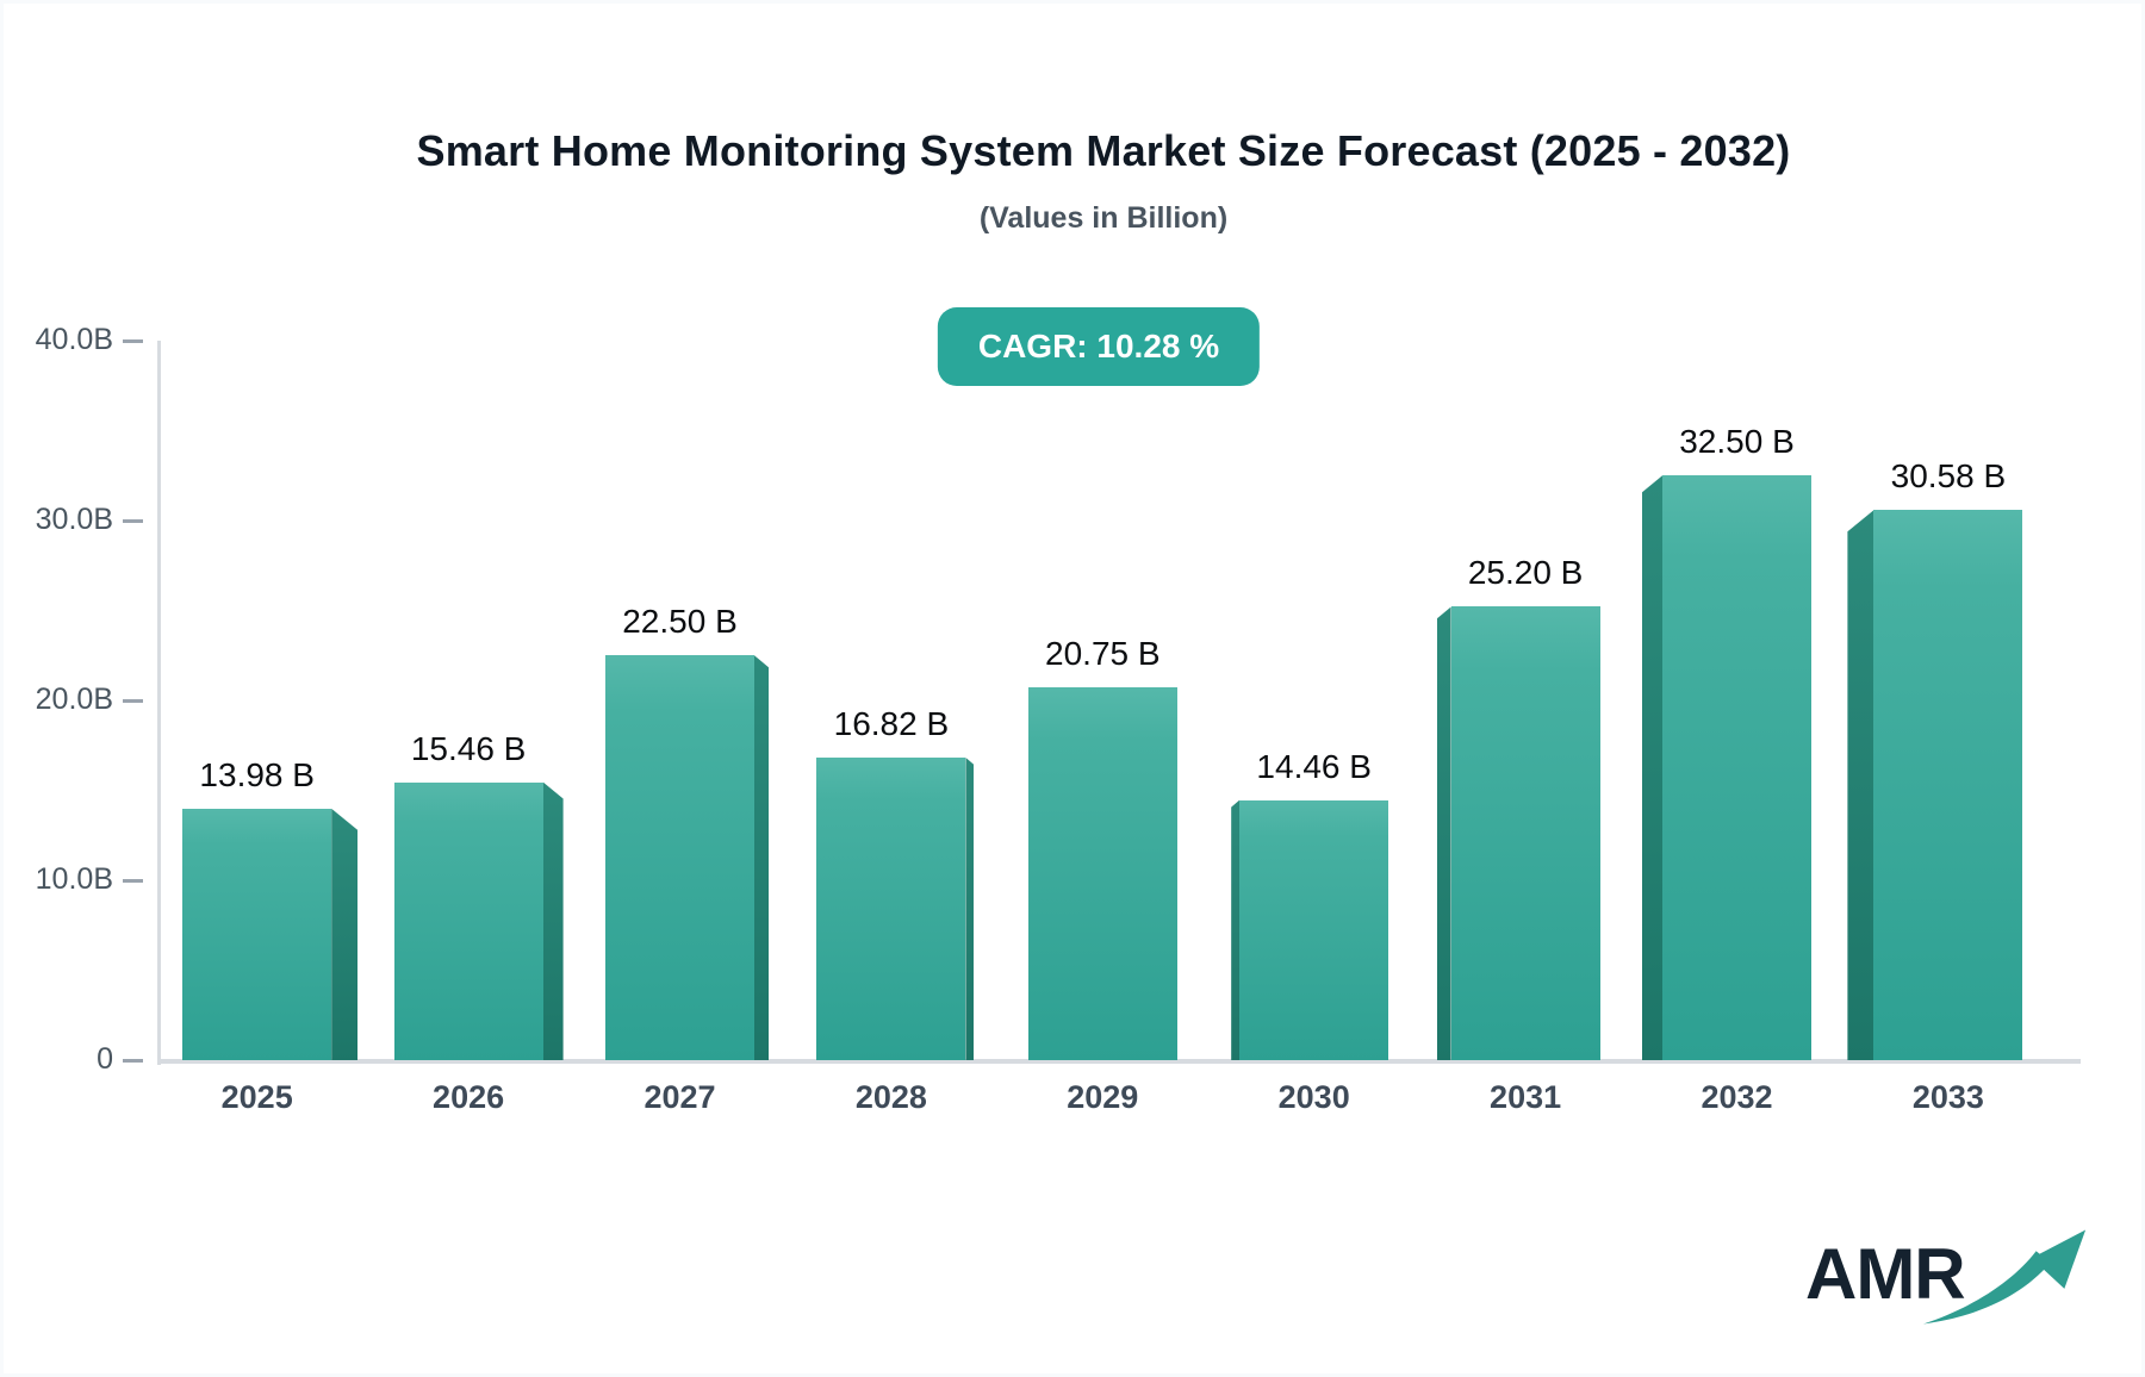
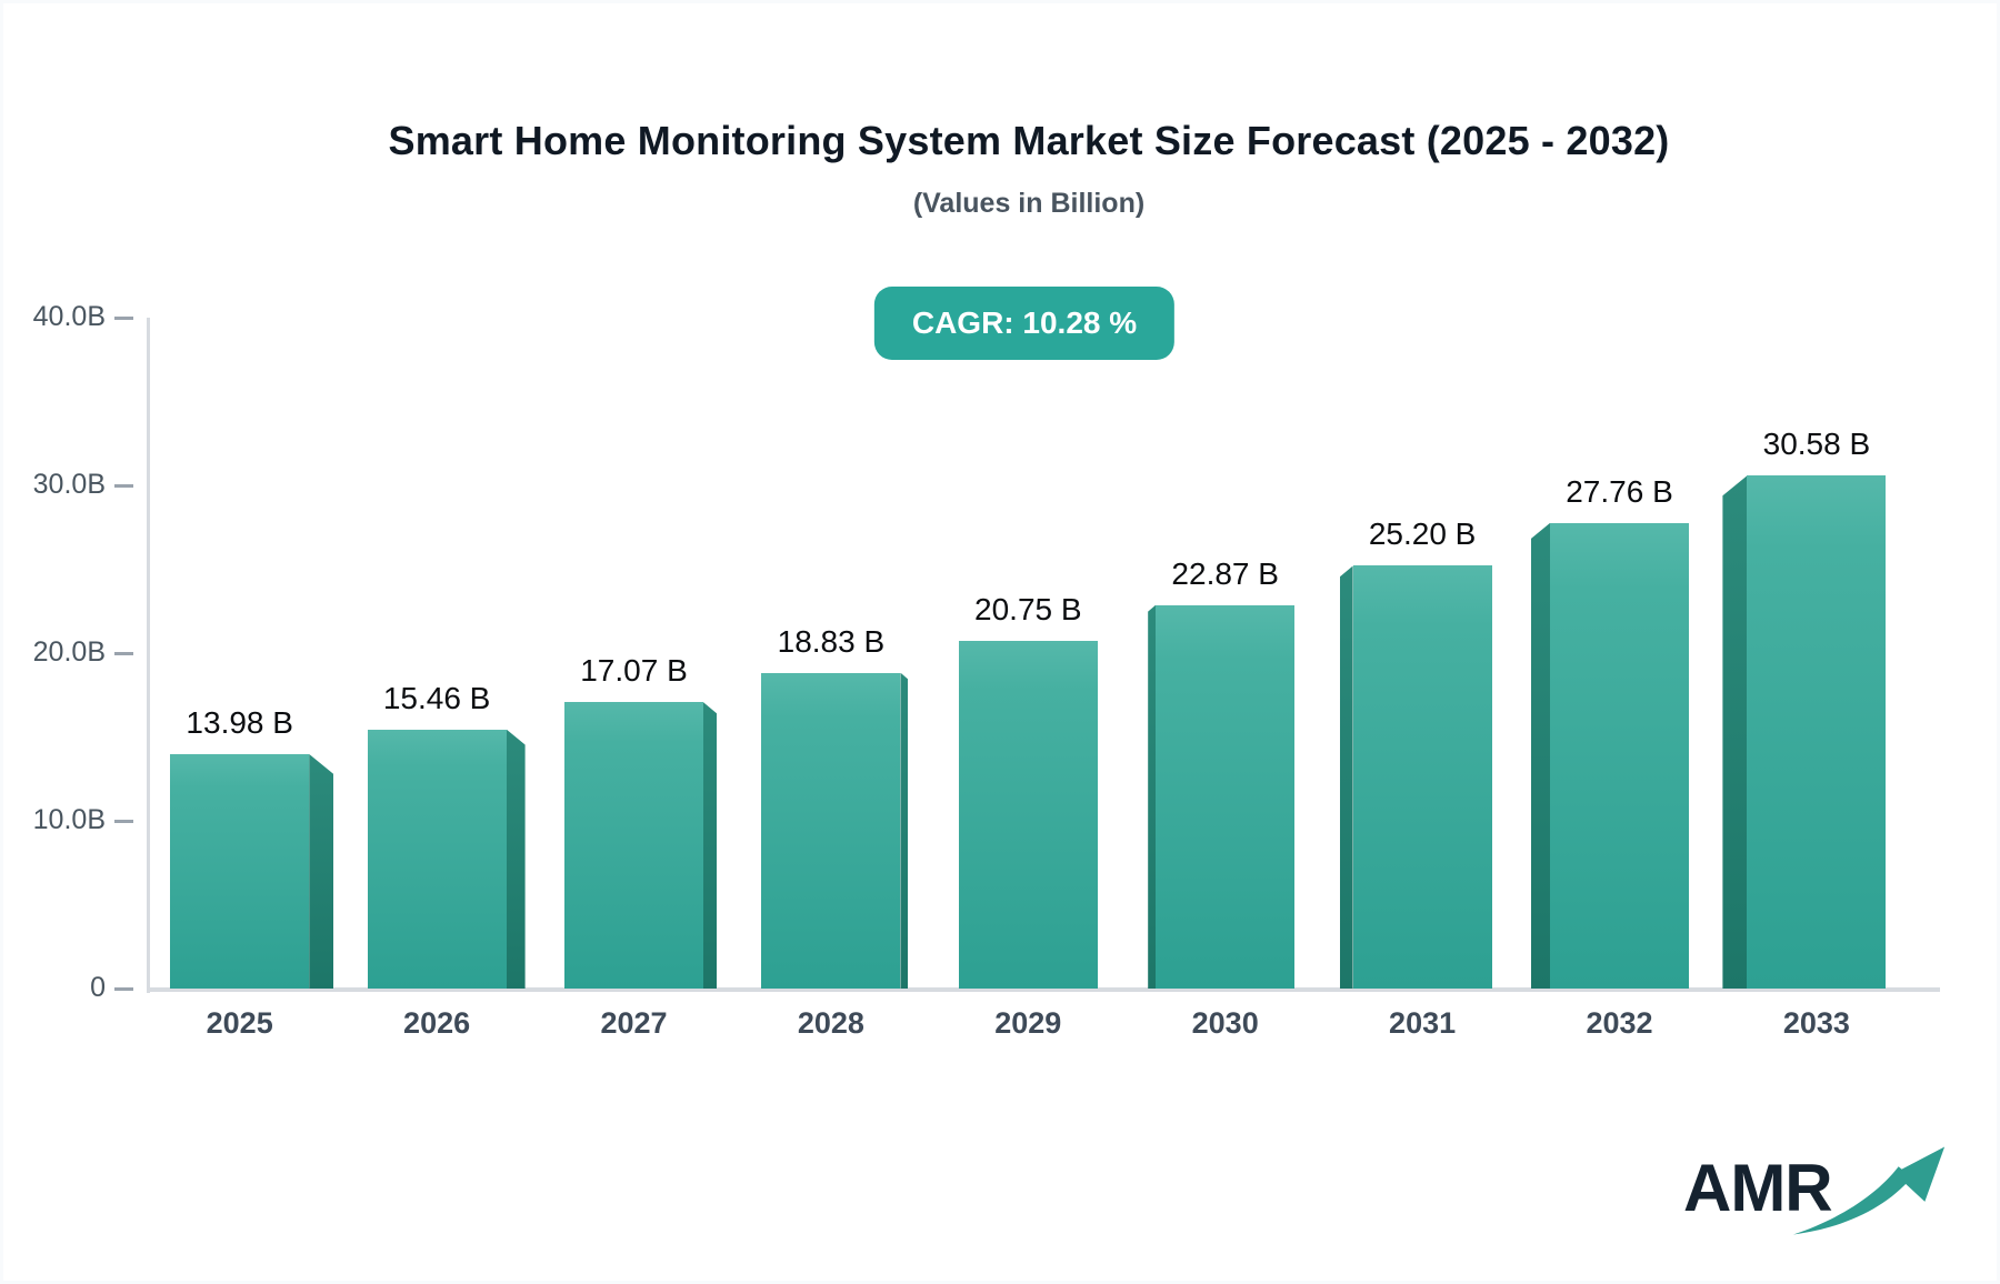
2027: 22.50 -> 17.07
2028: 16.82 -> 18.83
2030: 14.46 -> 22.87
2032: 32.50 -> 27.76
